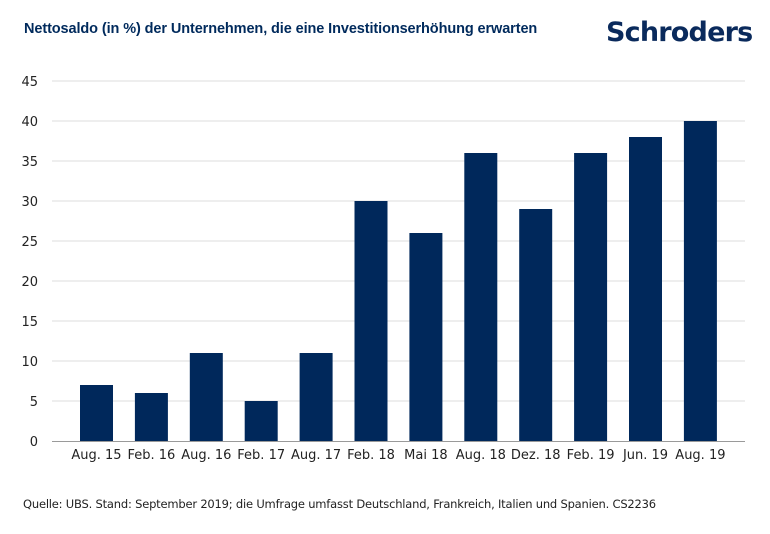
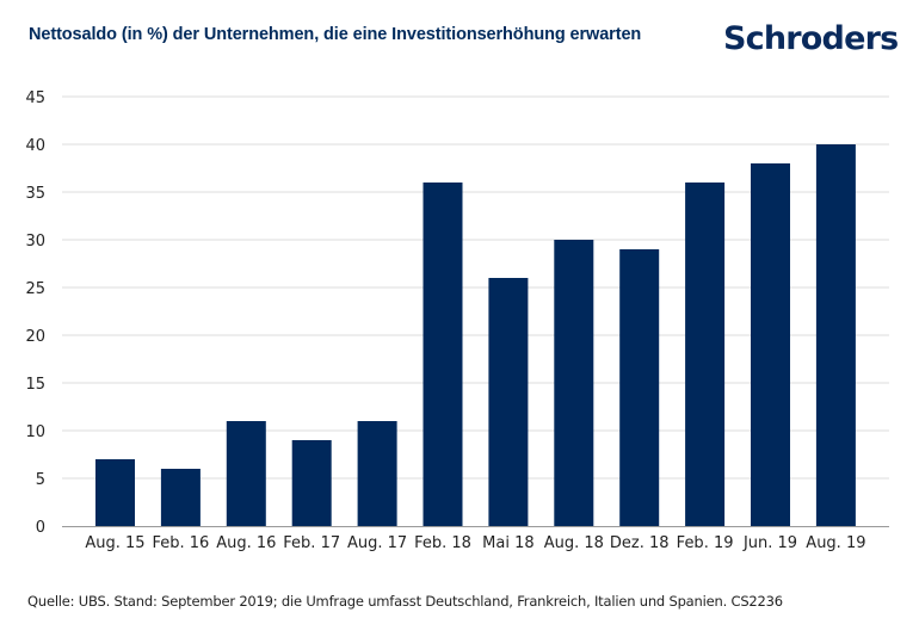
Feb. 17: 5 -> 9
Feb. 18: 30 -> 36
Aug. 18: 36 -> 30
